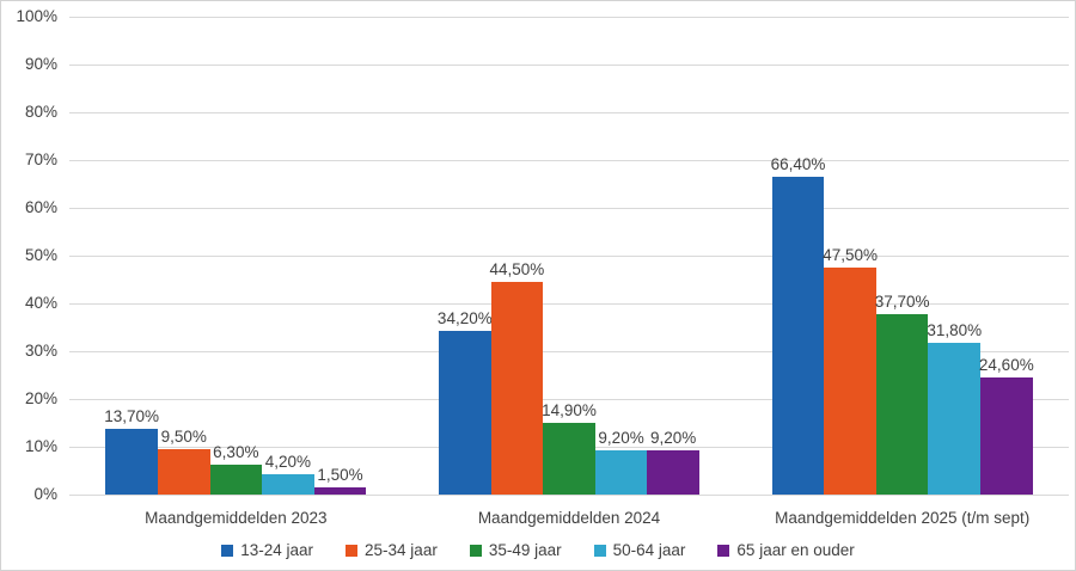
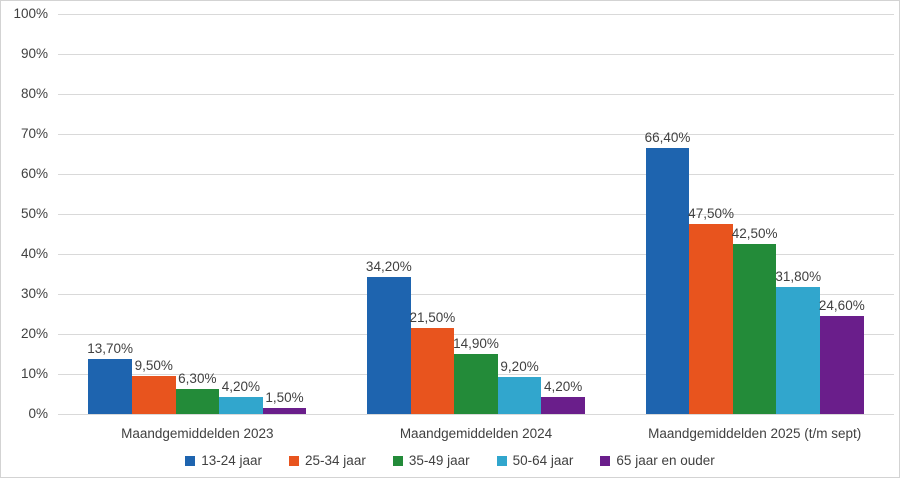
25-34 jaar/Maandgemiddelden 2024: 44,50% -> 21,50%
65 jaar en ouder/Maandgemiddelden 2024: 9,20% -> 4,20%
35-49 jaar/Maandgemiddelden 2025 (t/m sept): 37,70% -> 42,50%
